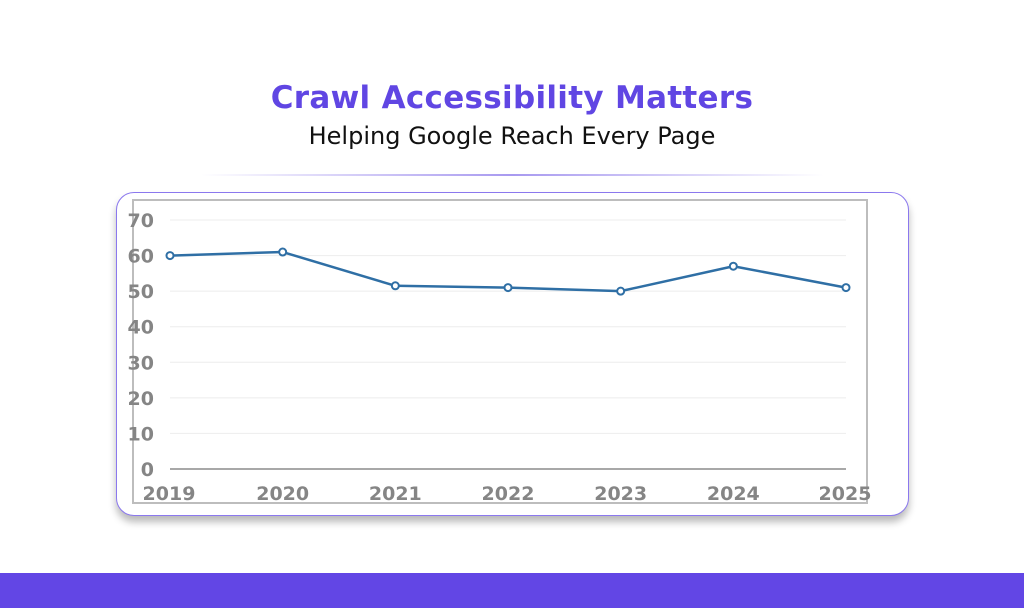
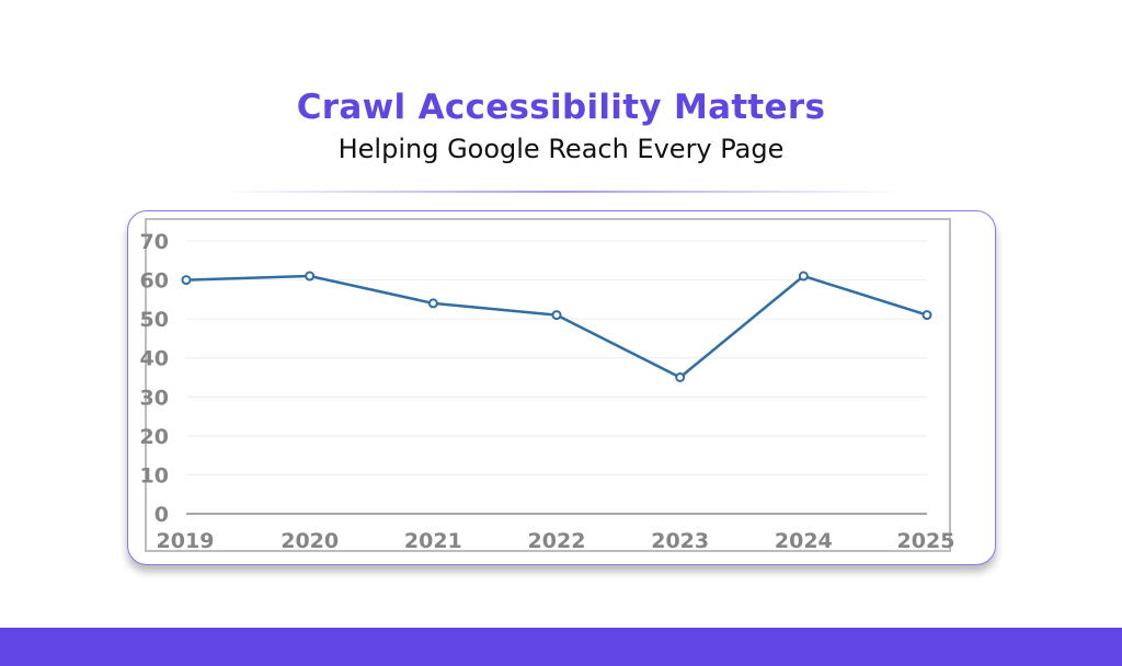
2021: 52 -> 54
2023: 50 -> 35
2024: 57 -> 61
